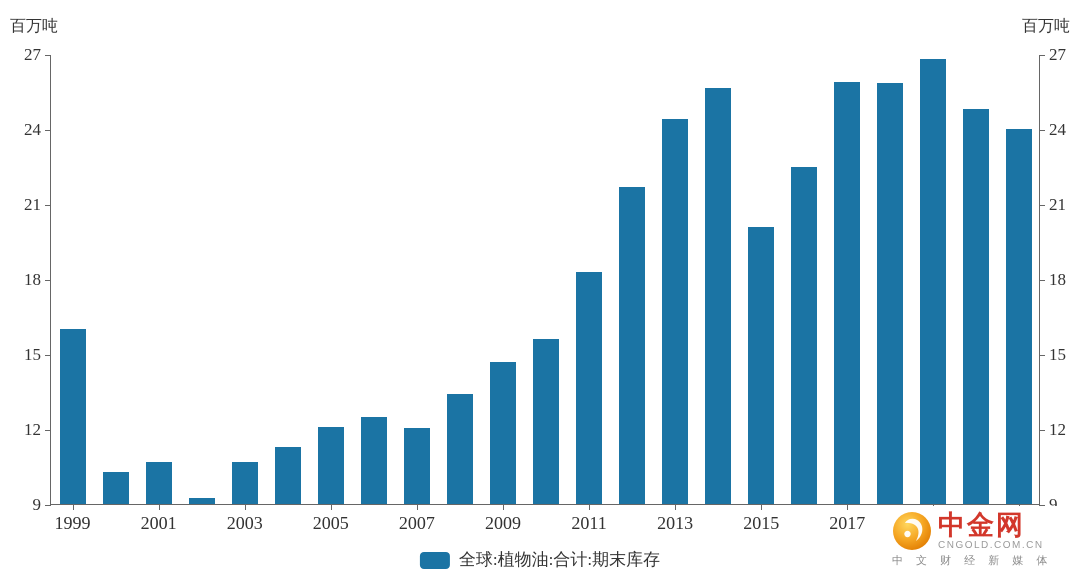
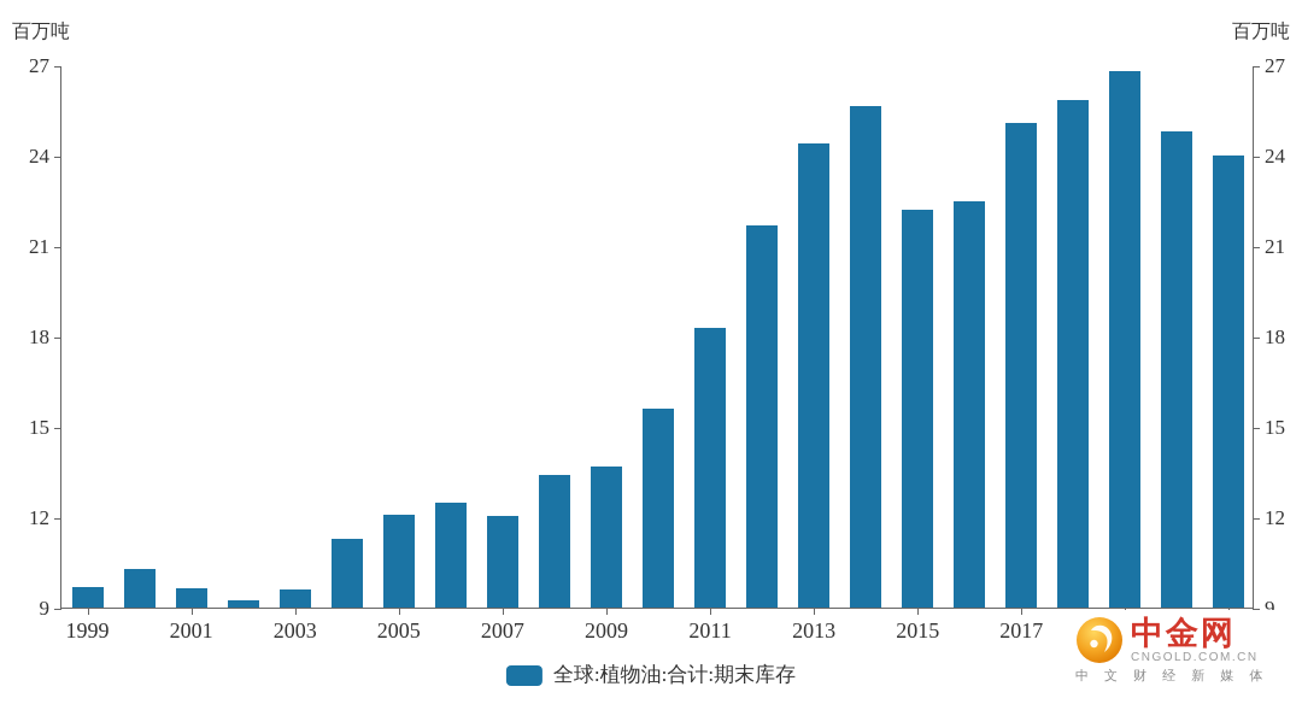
1999: 16.0 -> 9.7
2001: 10.7 -> 9.7
2003: 10.7 -> 9.6
2009: 14.7 -> 13.7
2015: 20.1 -> 22.2
2017: 25.9 -> 25.1
